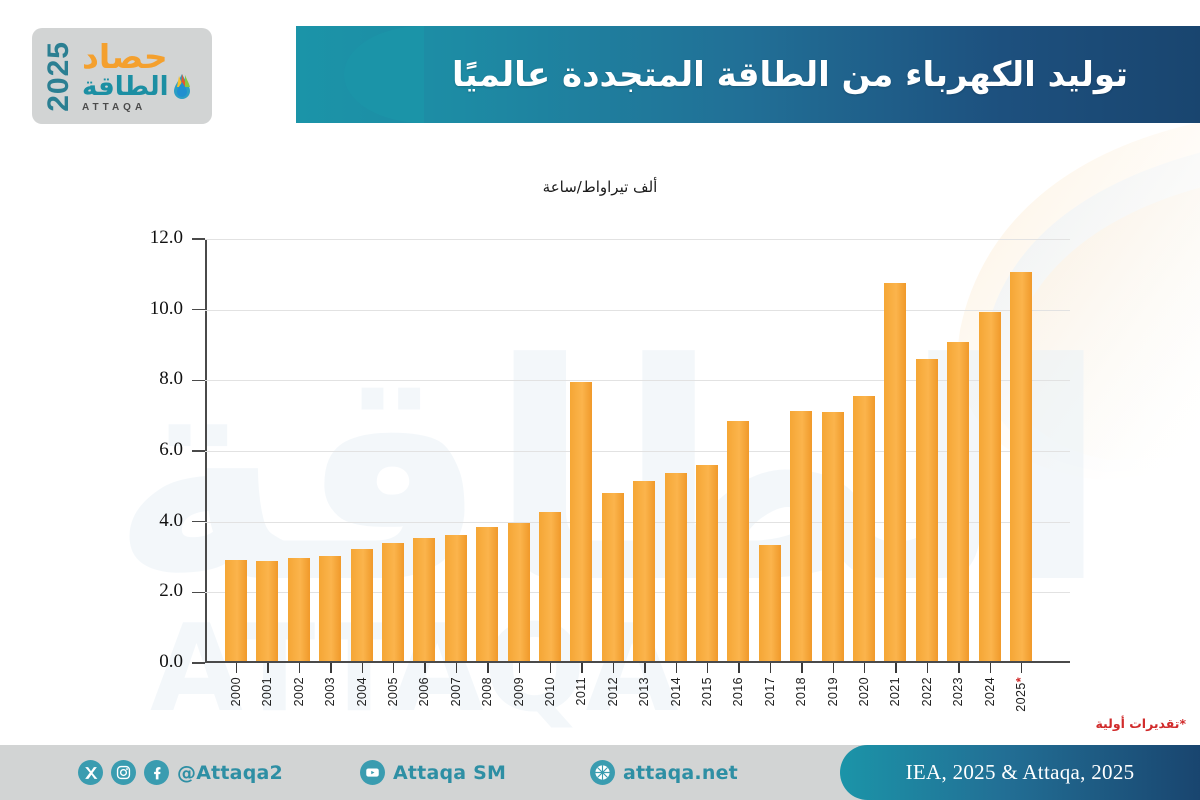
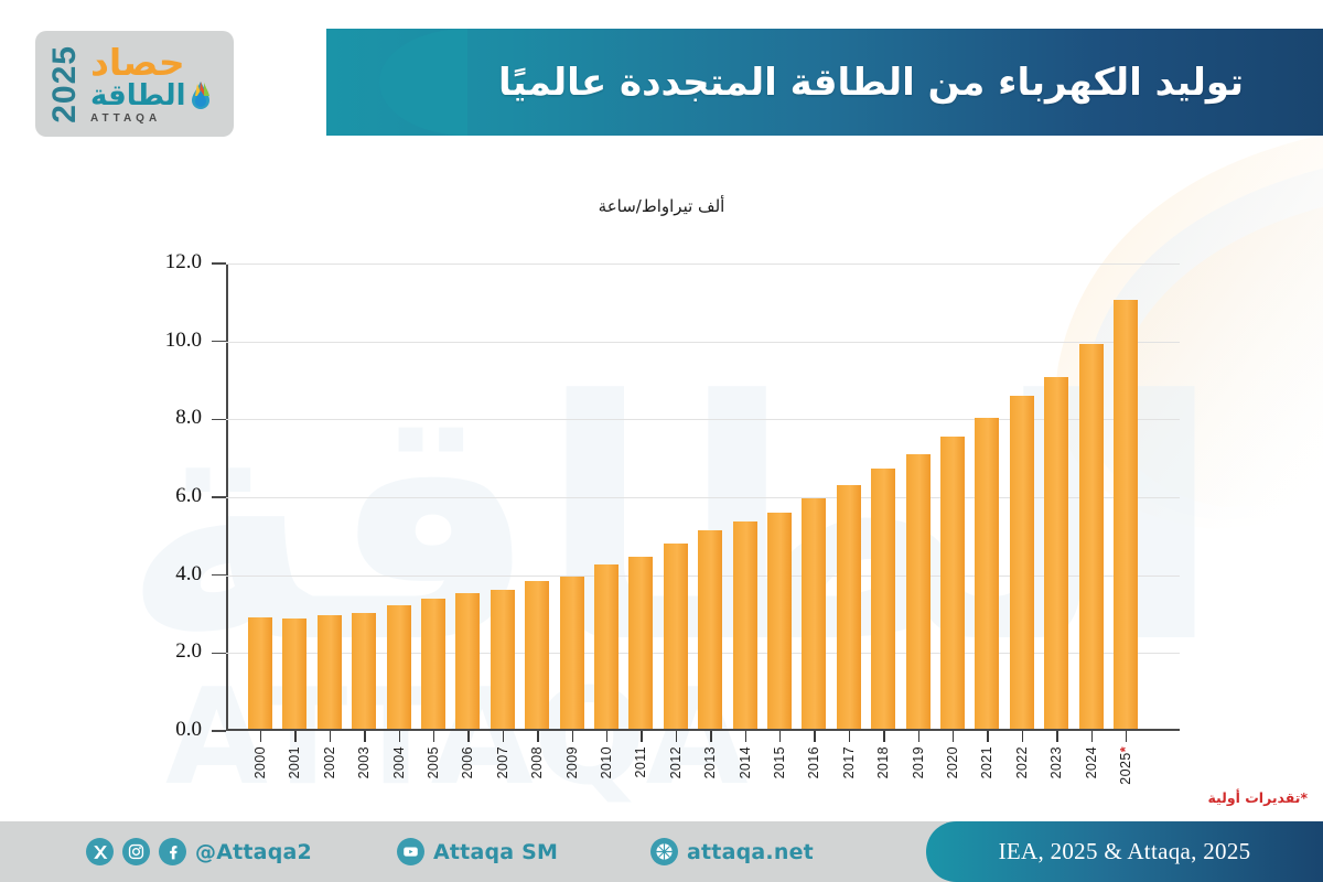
2011: 7.9 -> 4.4
2016: 6.8 -> 5.9
2017: 3.3 -> 6.3
2018: 7.1 -> 6.7
2021: 10.7 -> 8.0
